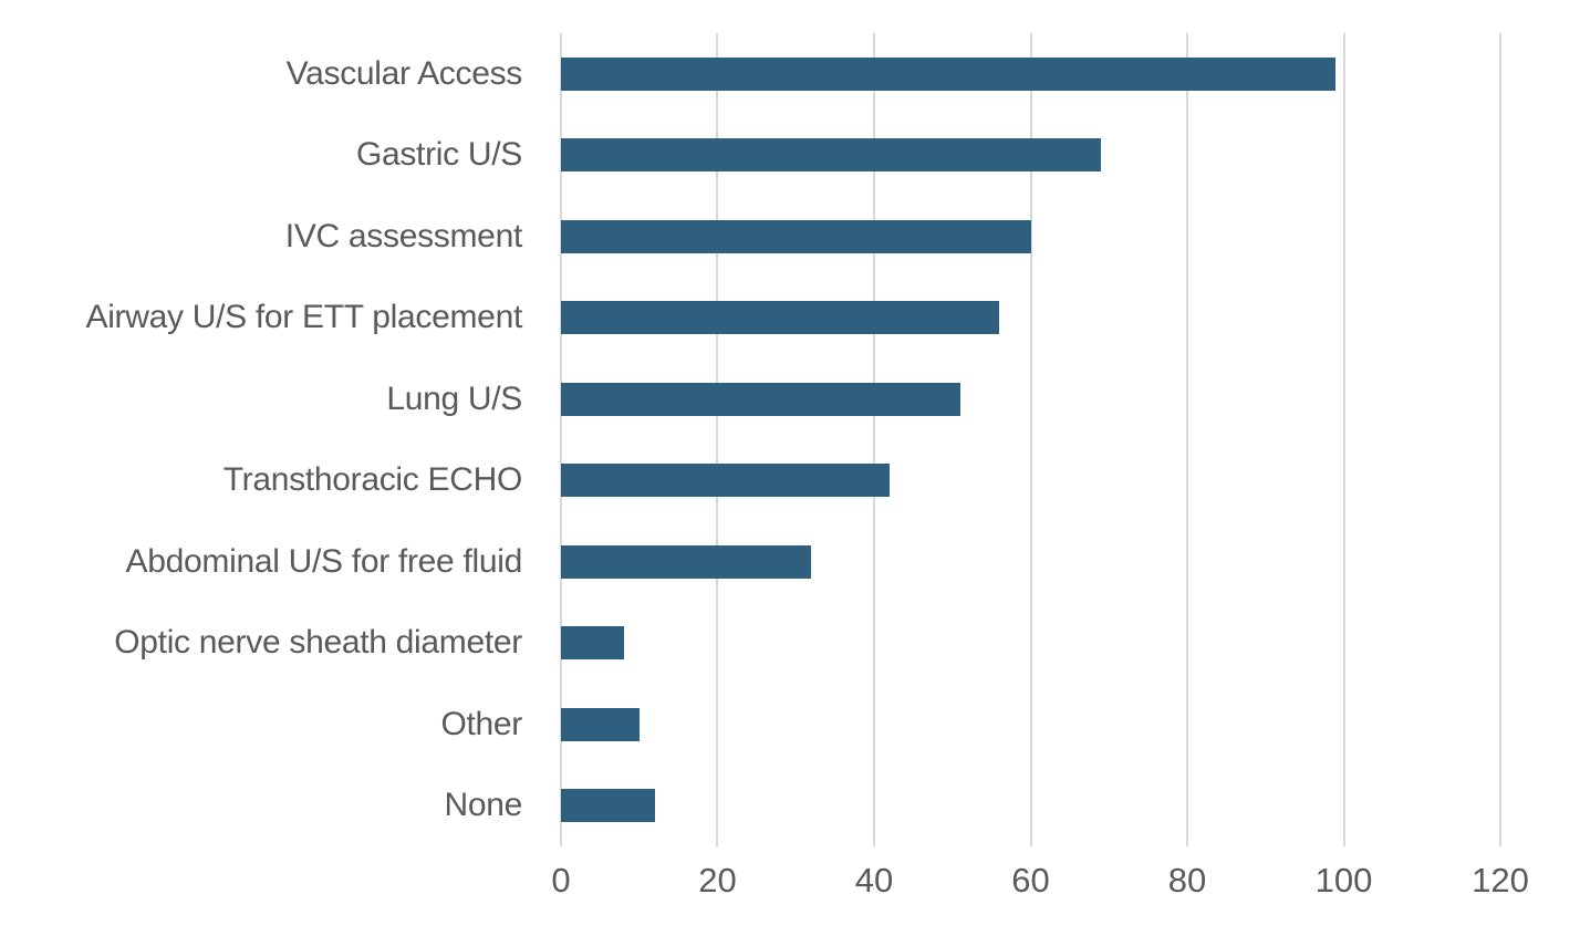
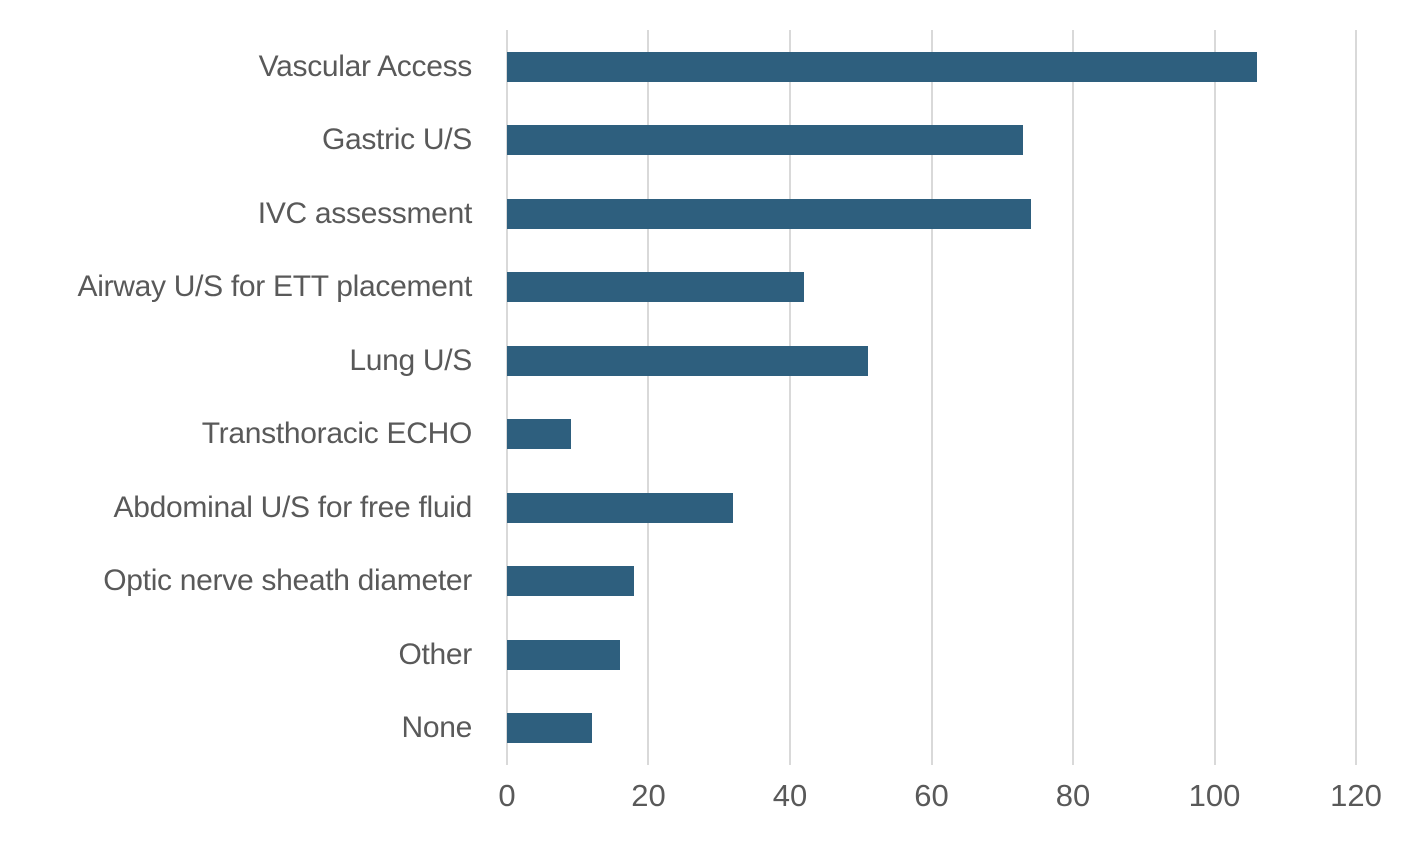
Vascular Access: 99 -> 106
Gastric U/S: 69 -> 73
IVC assessment: 60 -> 74
Airway U/S for ETT placement: 56 -> 42
Transthoracic ECHO: 42 -> 9
Optic nerve sheath diameter: 8 -> 18
Other: 10 -> 16
